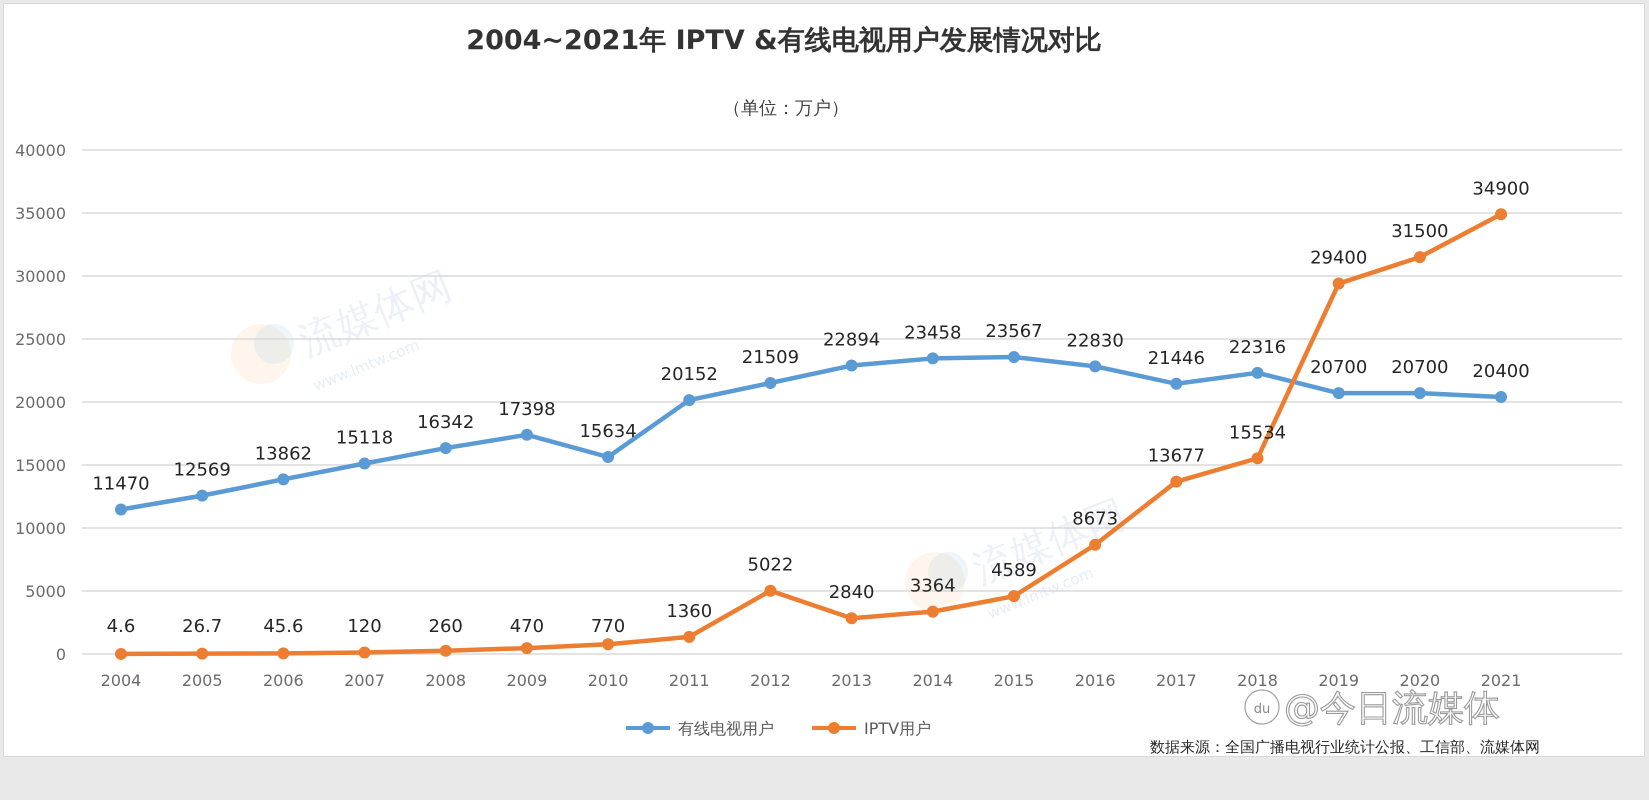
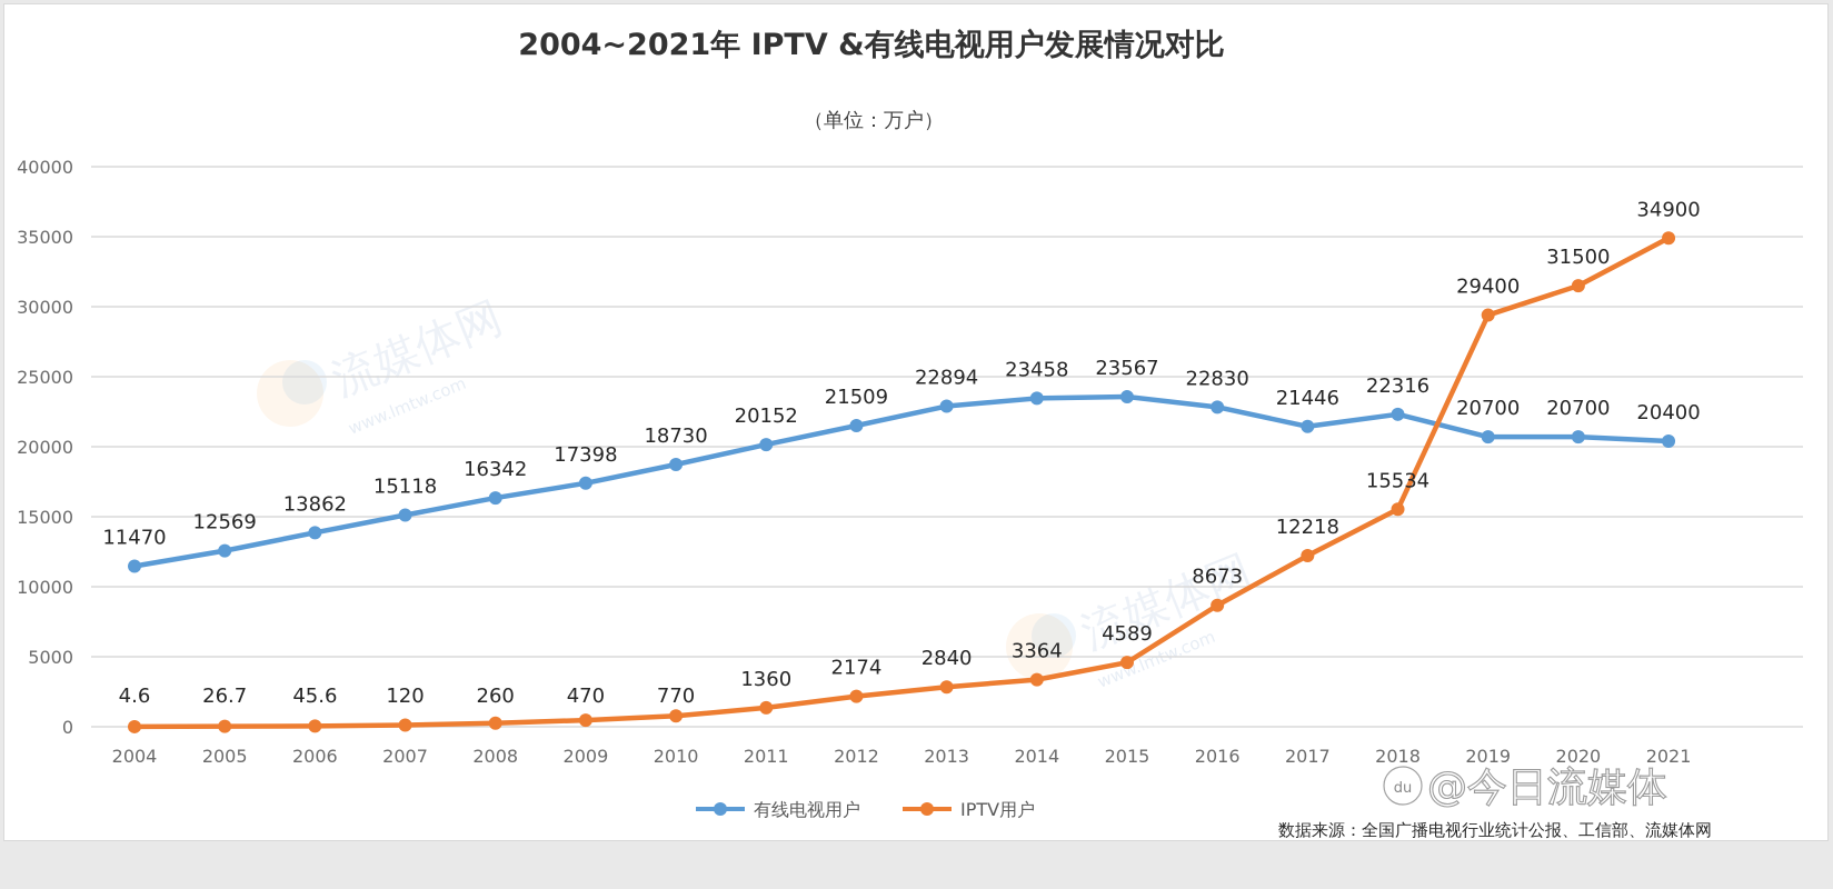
有线电视用户/2010: 15634 -> 18730
IPTV用户/2012: 5022 -> 2174
IPTV用户/2017: 13677 -> 12218
